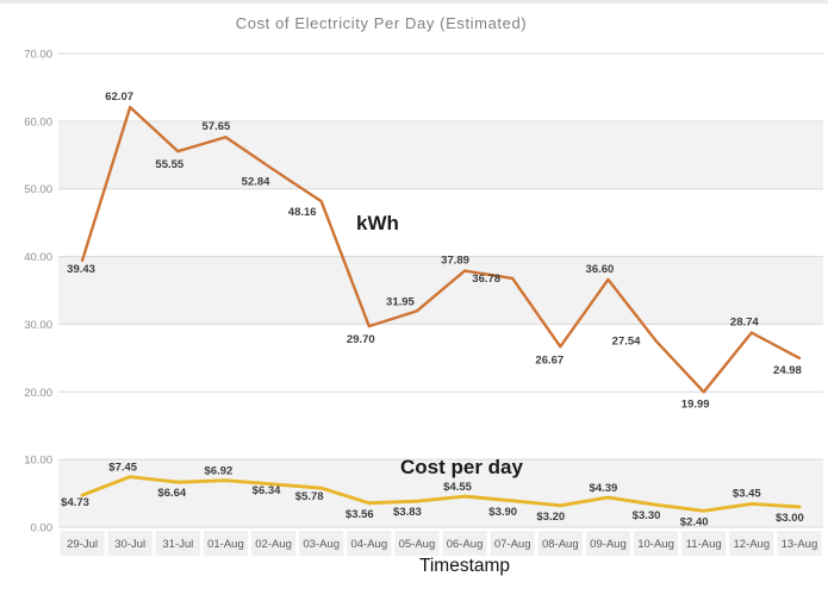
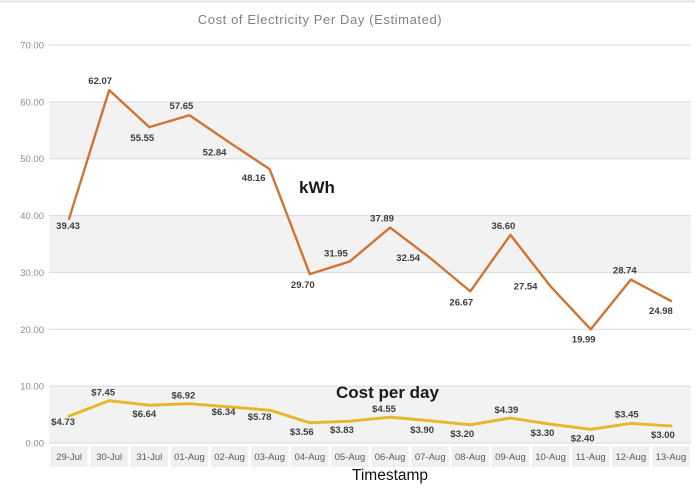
kWh/07-Aug: 36.78 -> 32.54
